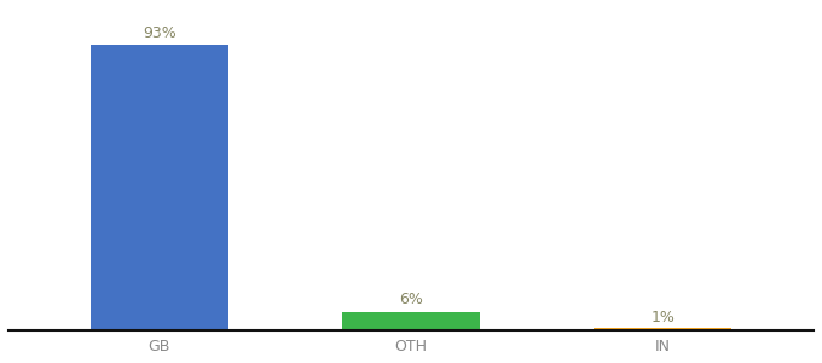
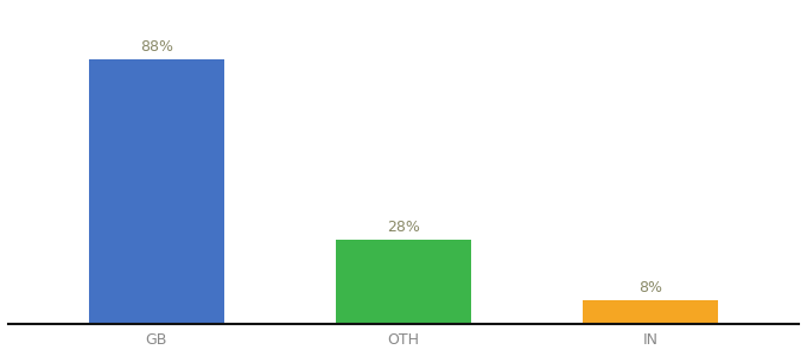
GB: 93% -> 88%
OTH: 6% -> 28%
IN: 1% -> 8%
